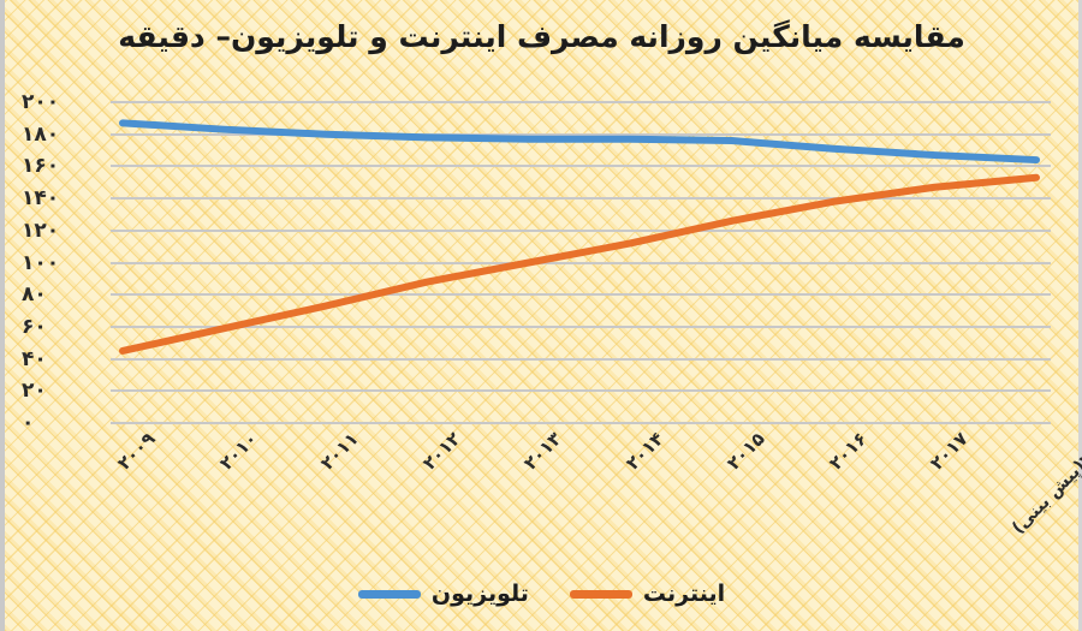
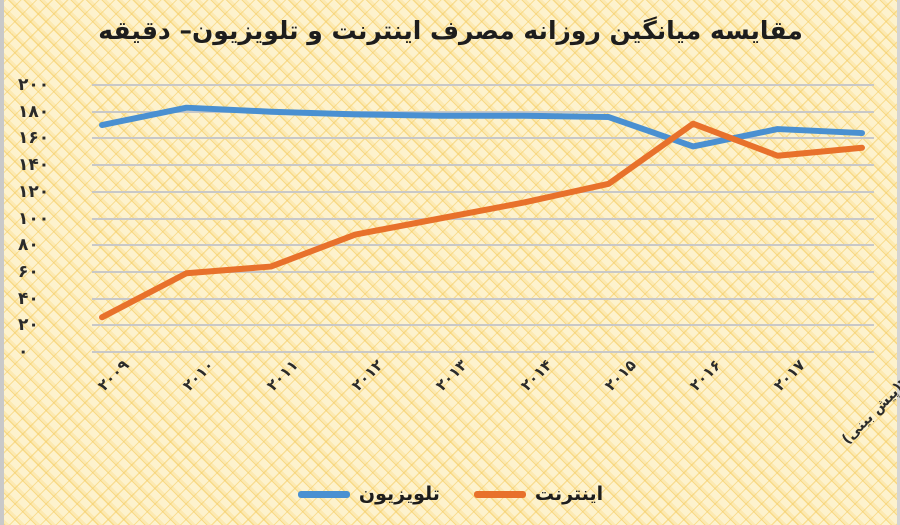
تلویزیون/۲۰۰۹: 187 -> 170
اینترنت/۲۰۰۹: 45 -> 26
اینترنت/۲۰۱۱: 73 -> 64
تلویزیون/۲۰۱۶: 171 -> 154
اینترنت/۲۰۱۶: 138 -> 171
